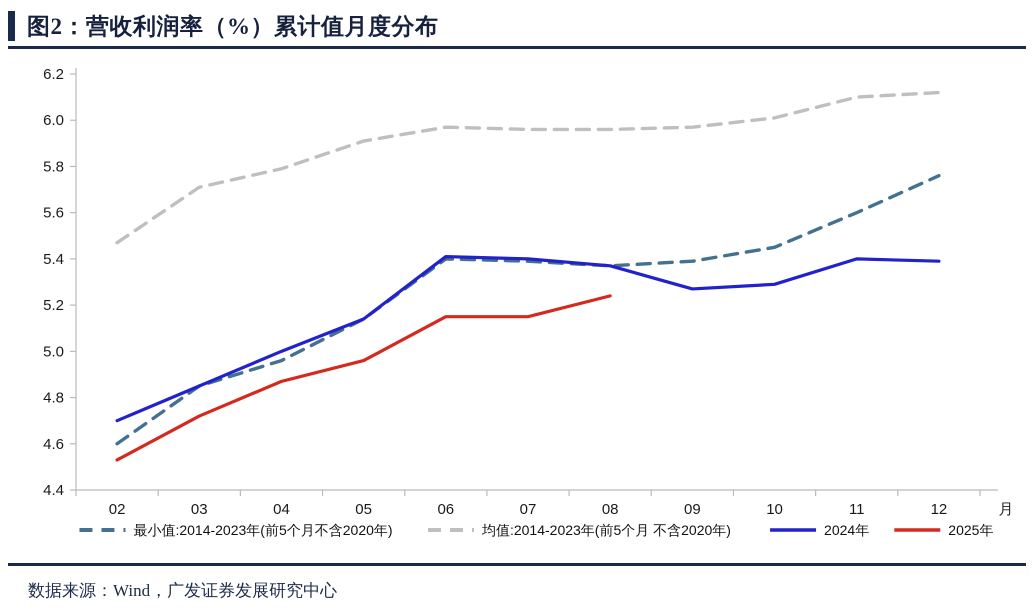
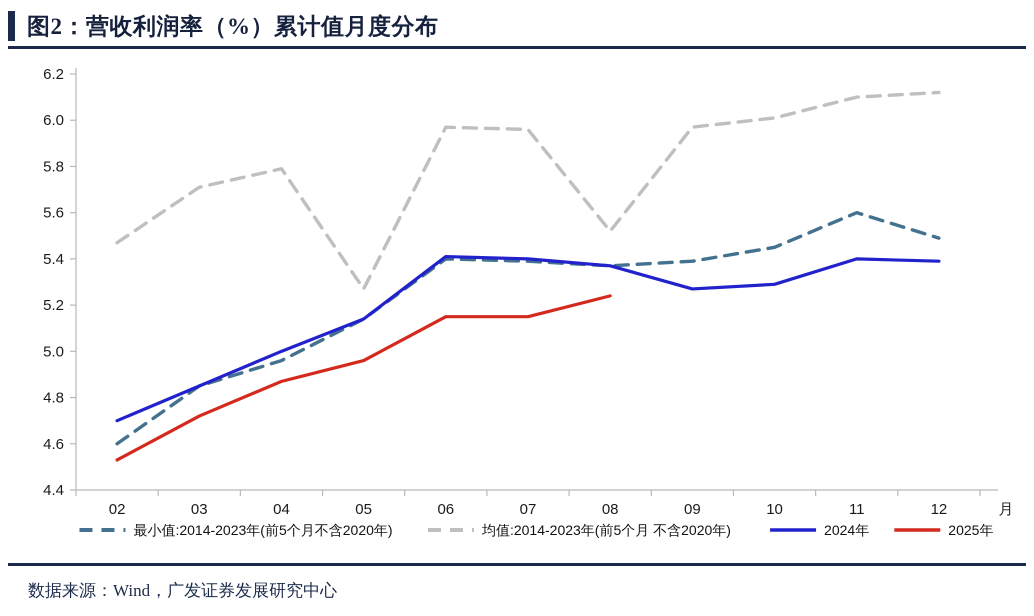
均值:2014-2023年(前5个月 不含2020年)/05: 5.91 -> 5.27
均值:2014-2023年(前5个月 不含2020年)/08: 5.96 -> 5.52
最小值:2014-2023年(前5个月不含2020年)/12: 5.76 -> 5.49
